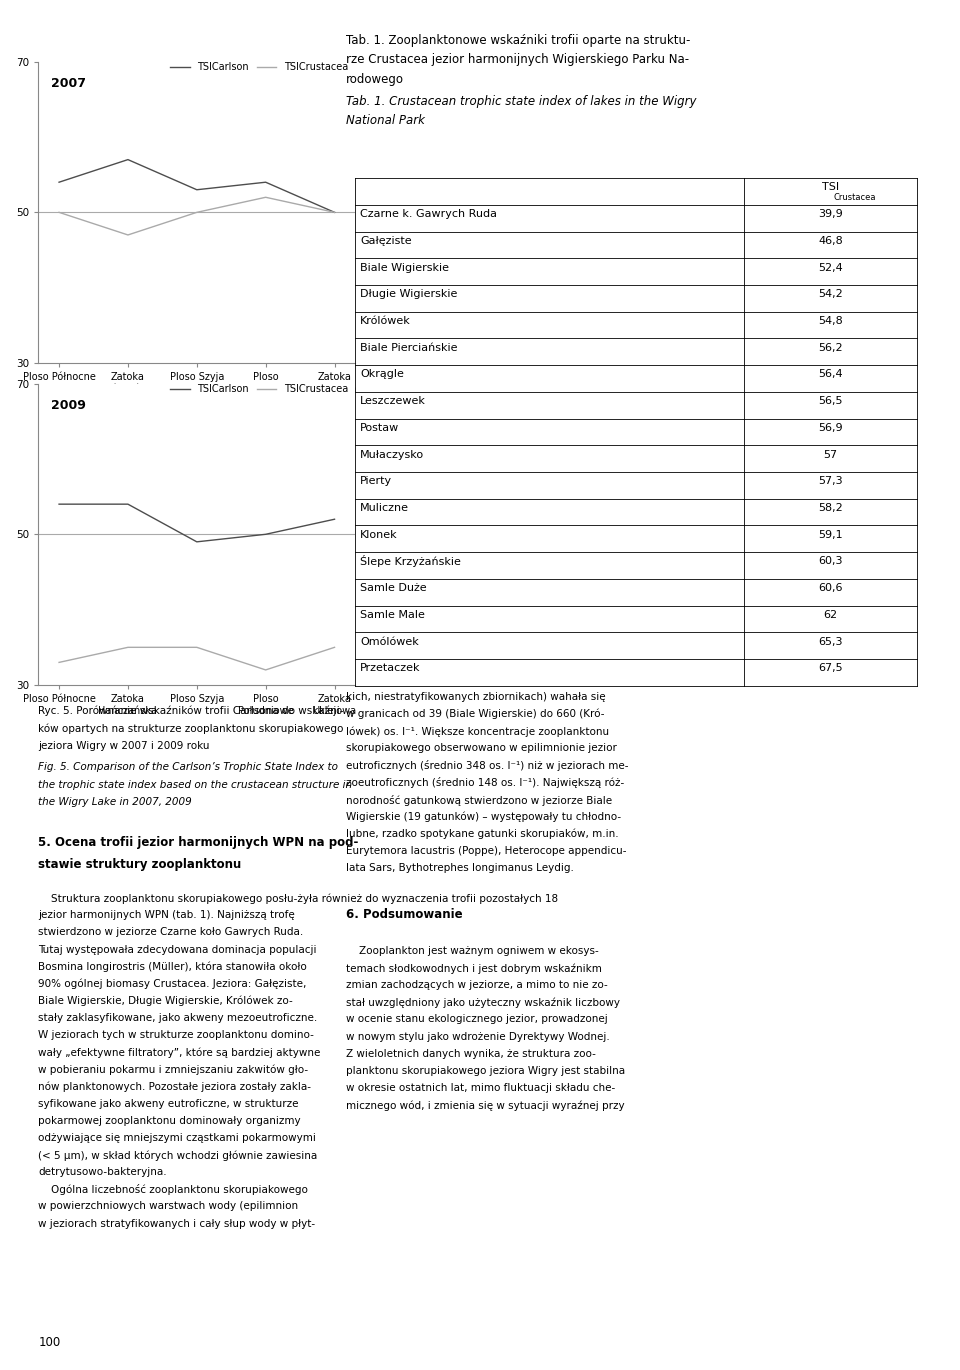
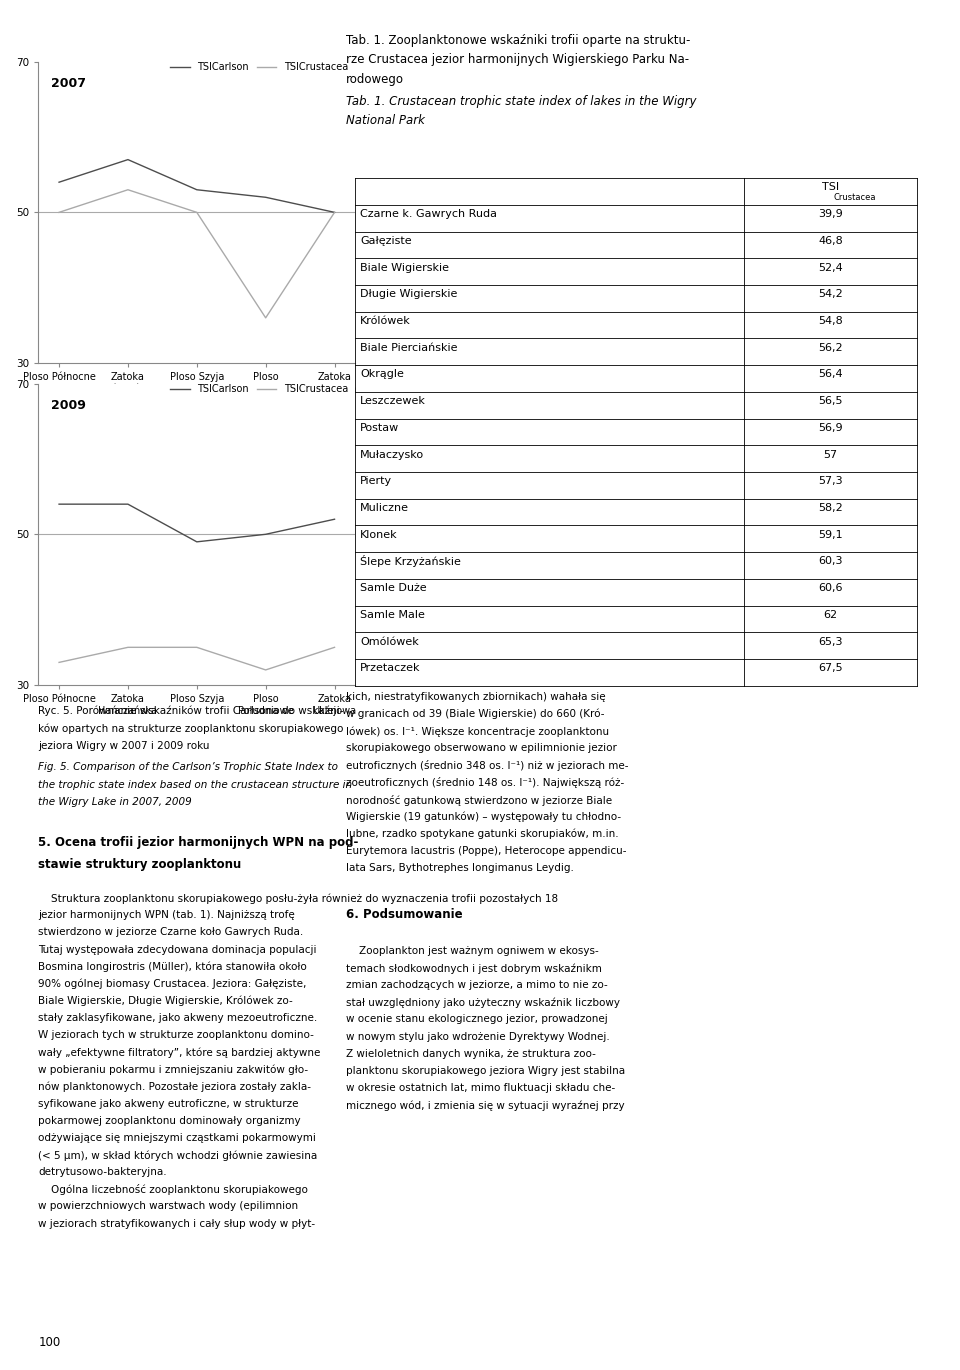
TSICrustacea/Zatoka Hańczańska: 47 -> 53
TSICarlson/Ploso Południowe: 54 -> 52
TSICrustacea/Ploso Południowe: 52 -> 36
